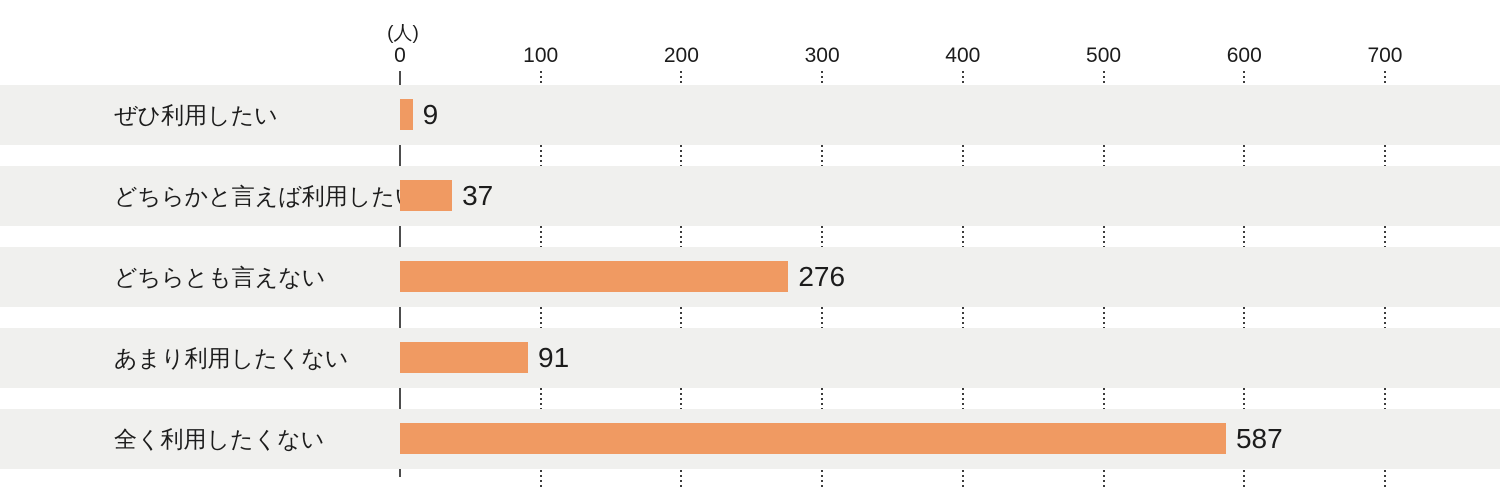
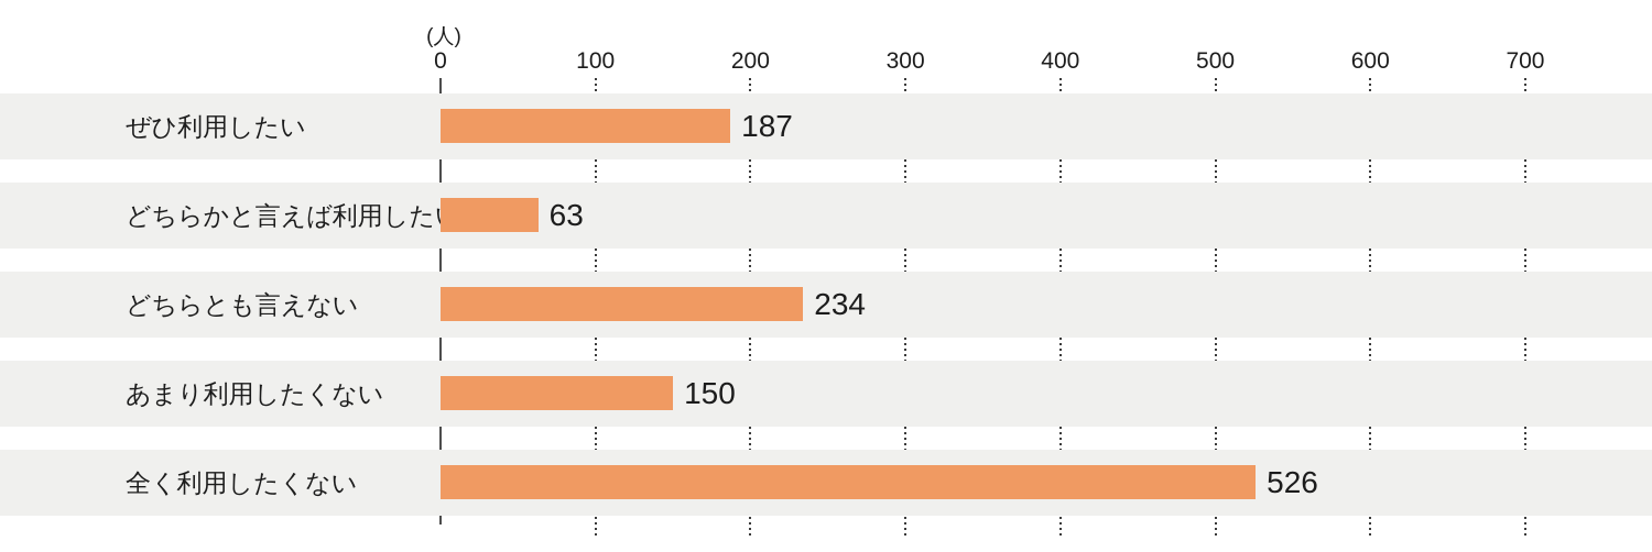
ぜひ利用したい: 9 -> 187
どちらかと言えば利用したい: 37 -> 63
どちらとも言えない: 276 -> 234
あまり利用したくない: 91 -> 150
全く利用したくない: 587 -> 526
